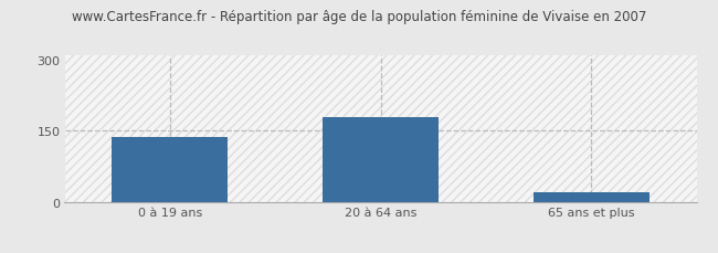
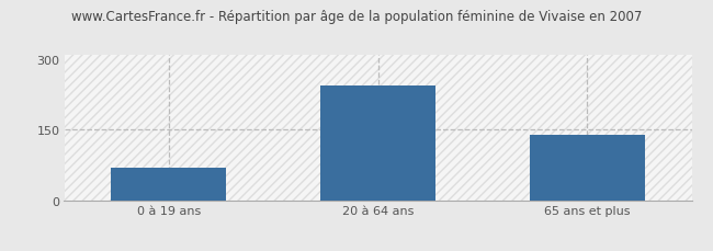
0 à 19 ans: 136 -> 70
20 à 64 ans: 180 -> 245
65 ans et plus: 20 -> 140
